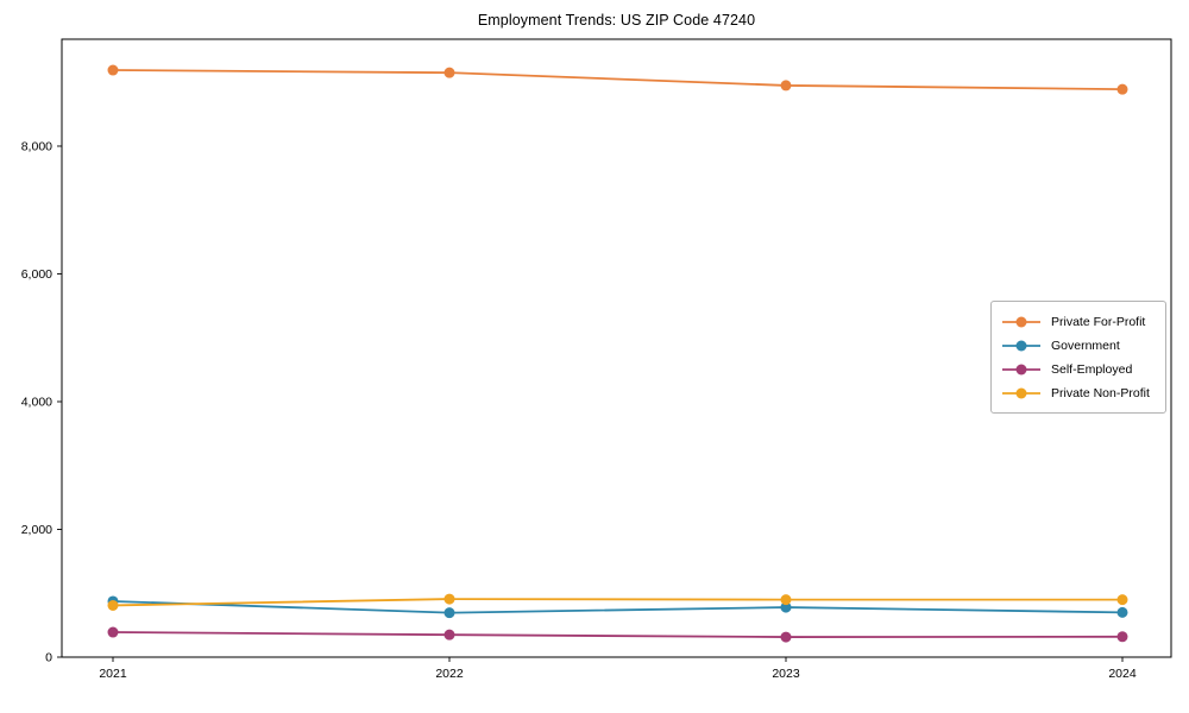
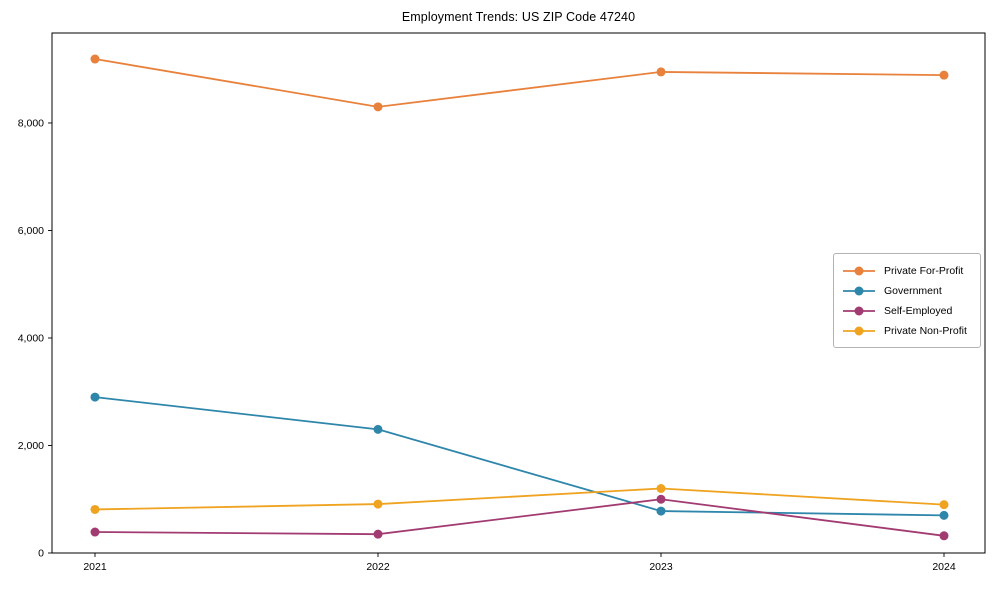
Government/2021: 900 -> 2900
Private For-Profit/2022: 9200 -> 8300
Government/2022: 700 -> 2300
Self-Employed/2023: 300 -> 1000
Private Non-Profit/2023: 900 -> 1200
